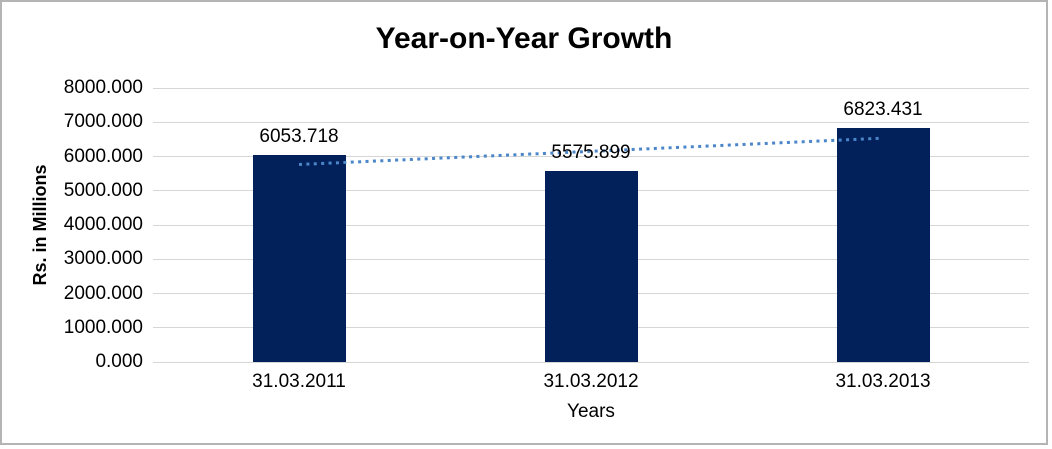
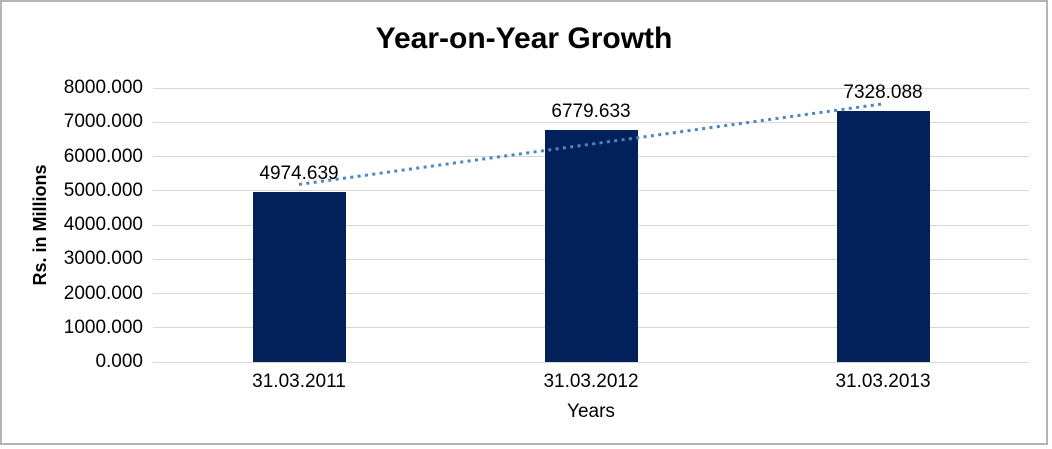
31.03.2011: 6053.718 -> 4974.639
31.03.2012: 5575.899 -> 6779.633
31.03.2013: 6823.431 -> 7328.088
